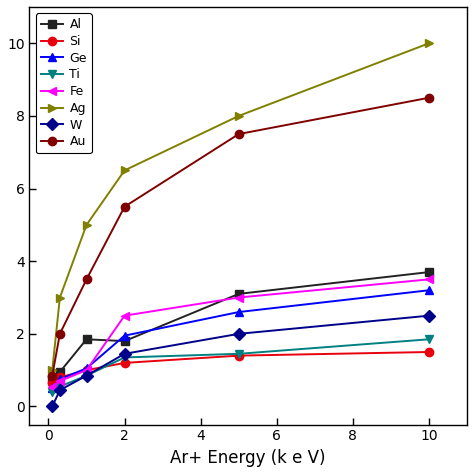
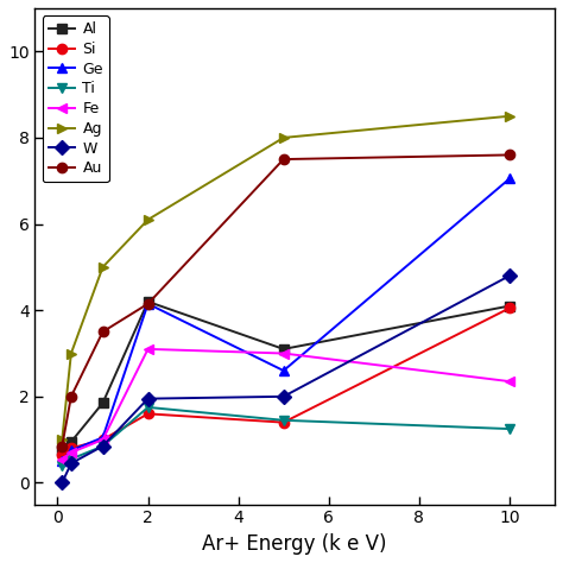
Al/2: 1.80 -> 4.20
Si/2: 1.20 -> 1.60
Ge/2: 1.95 -> 4.15
Ti/2: 1.35 -> 1.75
Fe/2: 2.50 -> 3.10
Ag/2: 6.5 -> 6.1
W/2: 1.45 -> 1.95
Au/2: 5.50 -> 4.15
Al/10: 3.70 -> 4.10
Si/10: 1.50 -> 4.05
Ge/10: 3.20 -> 7.05
Ti/10: 1.85 -> 1.25
Fe/10: 3.50 -> 2.35
Ag/10: 10.0 -> 8.5
W/10: 2.50 -> 4.80
Au/10: 8.50 -> 7.60
